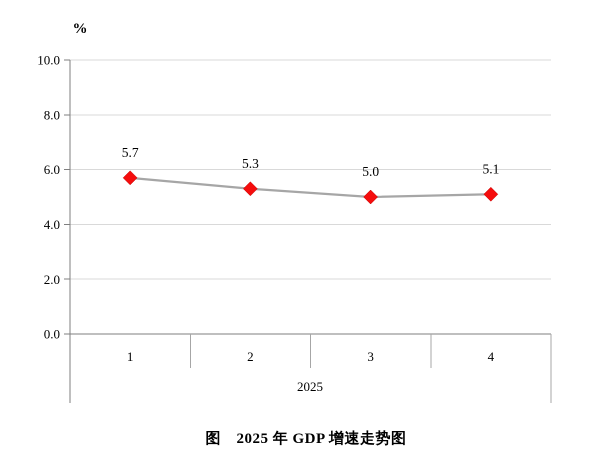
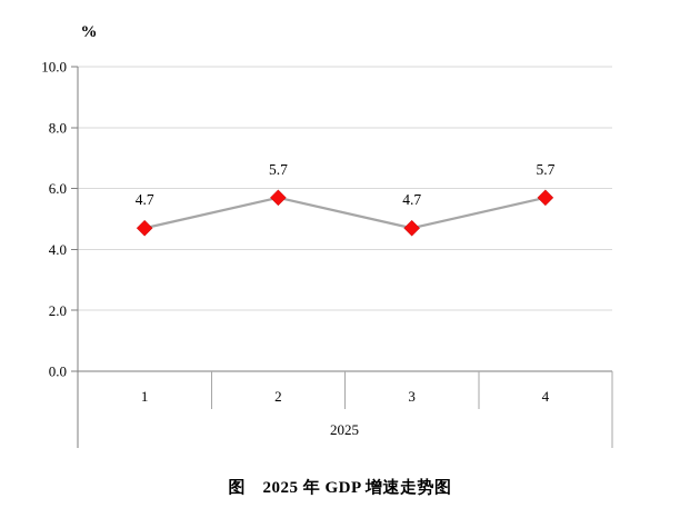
1: 5.7 -> 4.7
2: 5.3 -> 5.7
3: 5.0 -> 4.7
4: 5.1 -> 5.7
